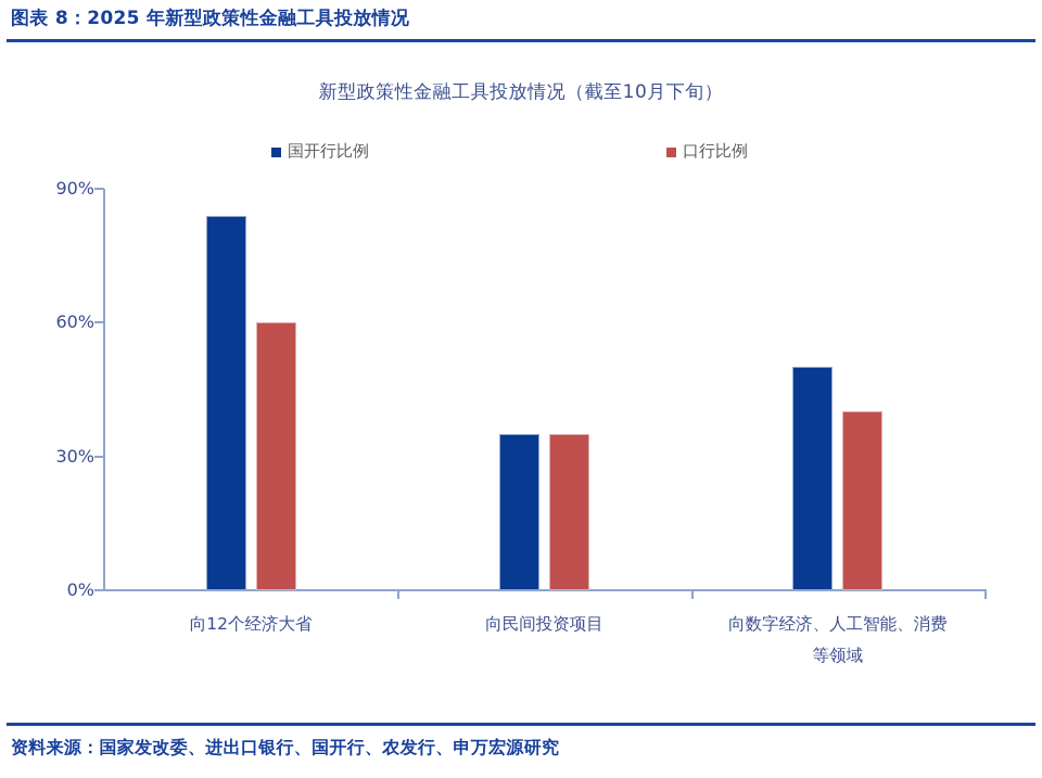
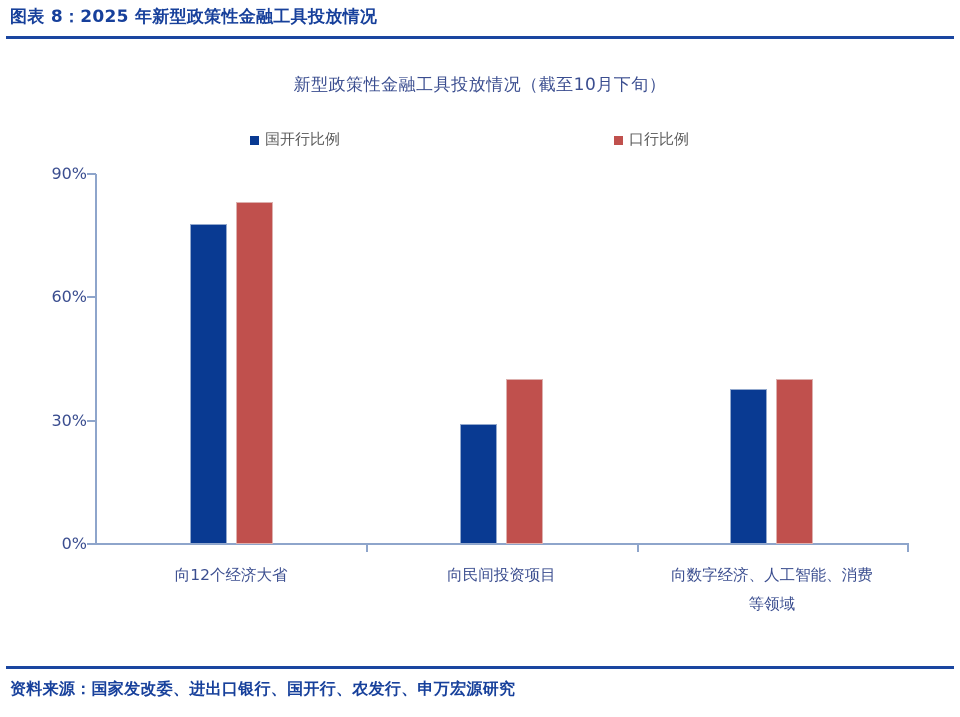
国开行比例/向12个经济大省: 84% -> 78%
口行比例/向12个经济大省: 60% -> 83%
国开行比例/向民间投资项目: 35% -> 29%
口行比例/向民间投资项目: 35% -> 40%
国开行比例/向数字经济、人工智能、消费 等领域: 50% -> 38%
